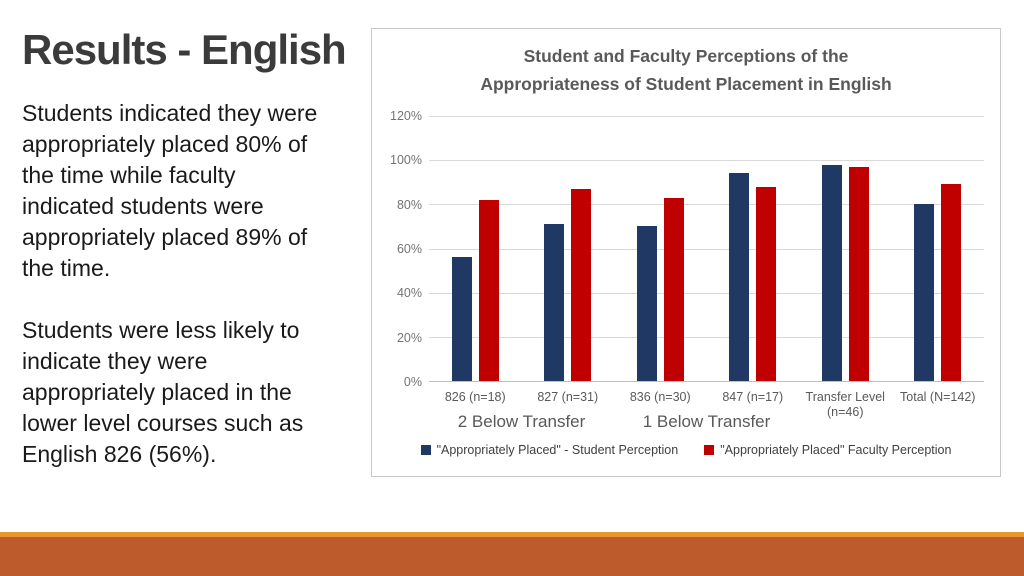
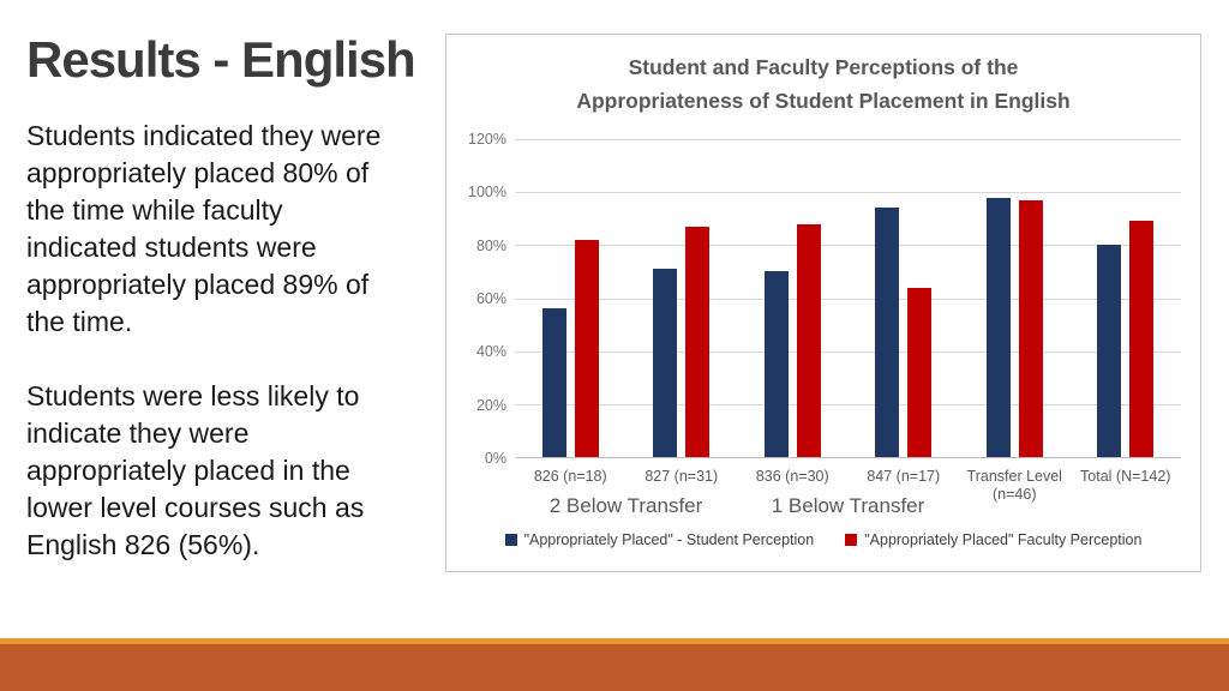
"Appropriately Placed" Faculty Perception/836 (n=30): 83% -> 88%
"Appropriately Placed" Faculty Perception/847 (n=17): 88% -> 64%
